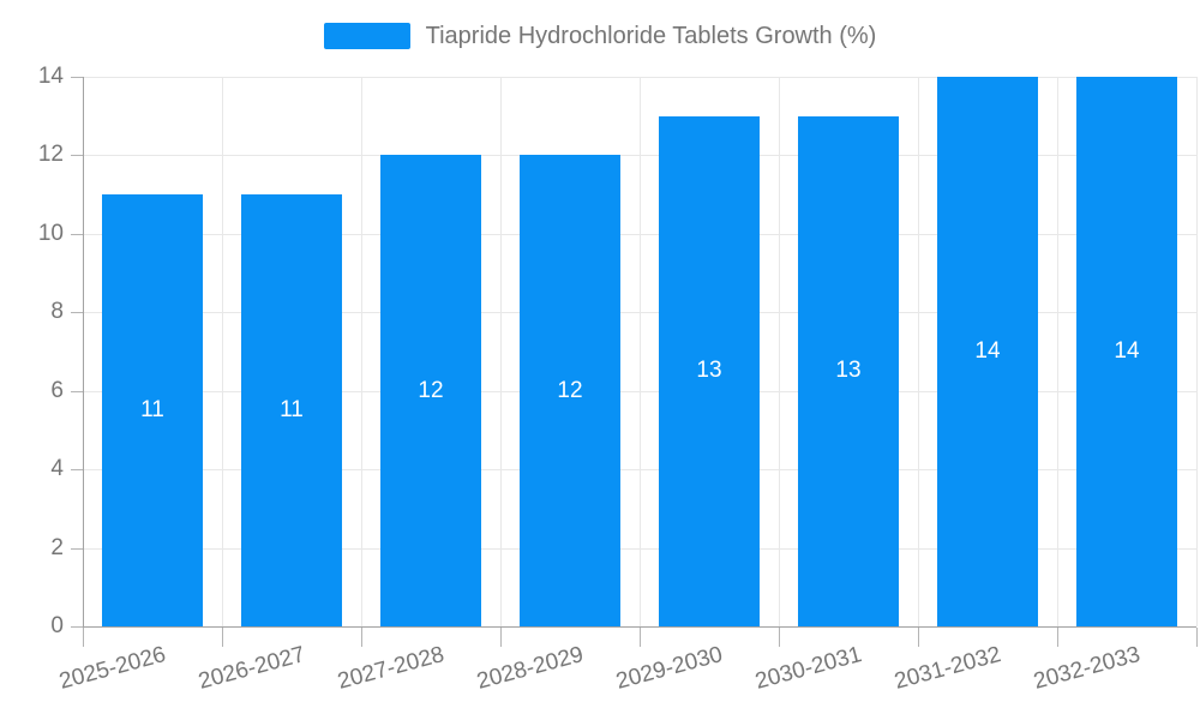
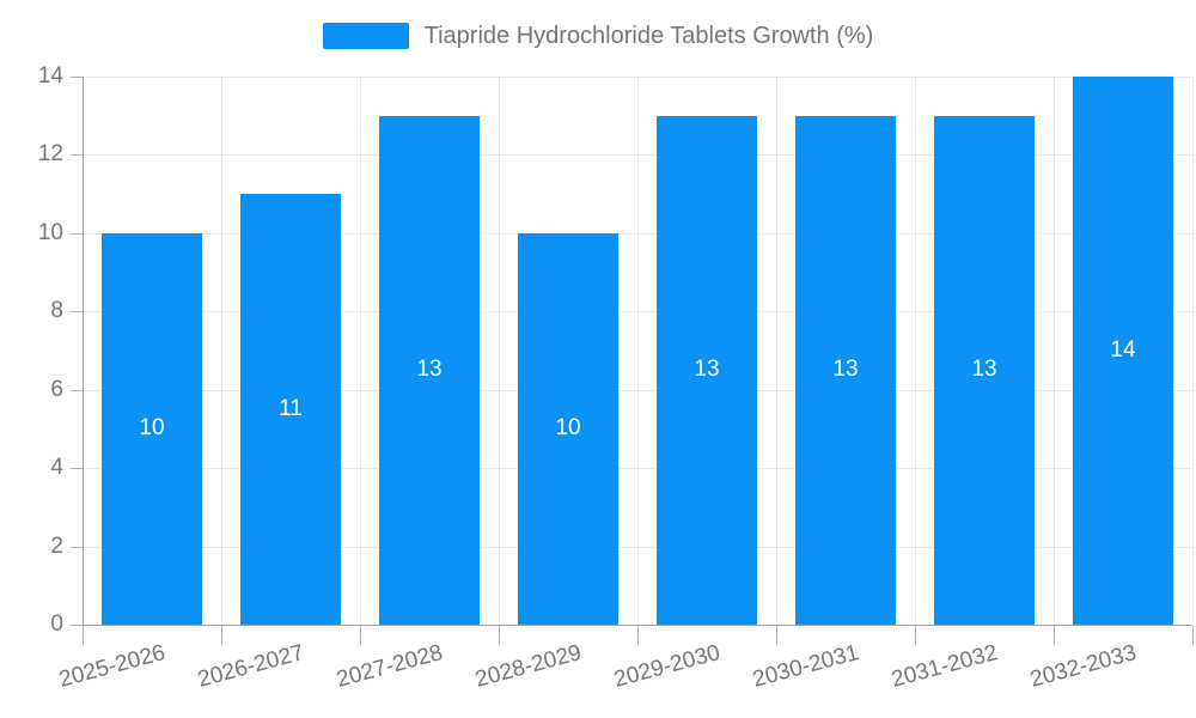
2025-2026: 11 -> 10
2027-2028: 12 -> 13
2028-2029: 12 -> 10
2031-2032: 14 -> 13
